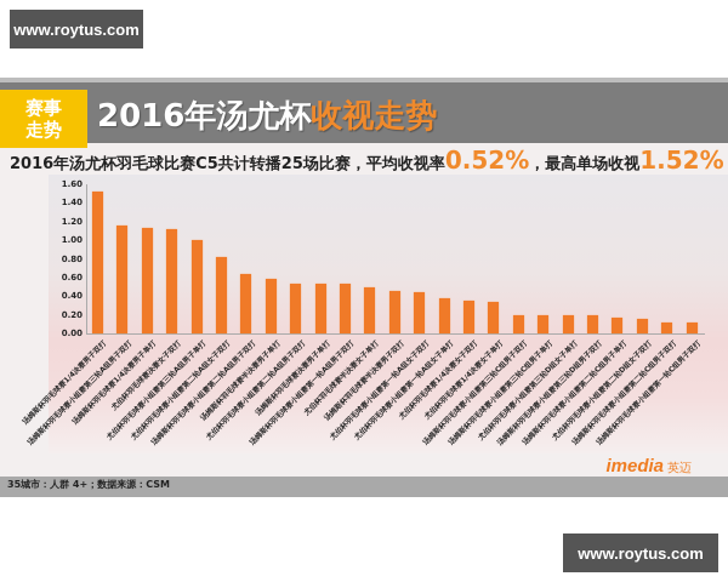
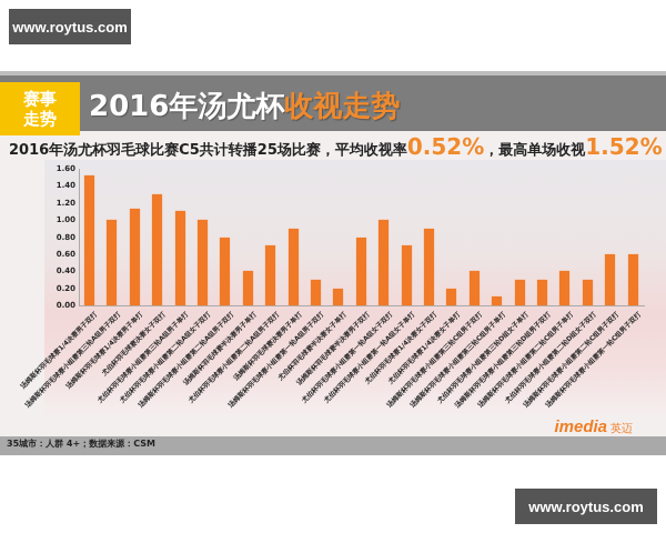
汤姆斯杯羽毛球赛小组赛第三轮A组男子双打: 1.2 -> 1.0
尤伯杯羽毛球赛决赛女子双打: 1.1 -> 1.3
尤伯杯羽毛球赛小组赛第三轮A组男子单打: 1.0 -> 1.1
尤伯杯羽毛球赛小组赛第二轮A组女子双打: 0.8 -> 1.0
汤姆斯杯羽毛球赛小组赛第二轮A组男子双打: 0.6 -> 0.8
汤姆斯杯羽毛球赛半决赛男子单打: 0.6 -> 0.4
尤伯杯羽毛球赛小组赛第二轮A组男子双打: 0.5 -> 0.7
汤姆斯杯羽毛球赛决赛男子单打: 0.5 -> 0.9
汤姆斯杯羽毛球赛小组赛第一轮A组男子双打: 0.5 -> 0.3
尤伯杯羽毛球赛半决赛女子单打: 0.5 -> 0.2
汤姆斯杯羽毛球赛半决赛男子双打: 0.5 -> 0.8
尤伯杯羽毛球赛小组赛第一轮A组女子双打: 0.4 -> 1.0
尤伯杯羽毛球赛小组赛第一轮A组女子单打: 0.4 -> 0.7
尤伯杯羽毛球赛1/4决赛女子双打: 0.3 -> 0.9
尤伯杯羽毛球赛1/4决赛女子单打: 0.3 -> 0.2
汤姆斯杯羽毛球赛小组赛第三轮C组男子双打: 0.2 -> 0.4
汤姆斯杯羽毛球赛小组赛第三轮C组男子单打: 0.2 -> 0.1
尤伯杯羽毛球赛小组赛第三轮D组女子单打: 0.2 -> 0.3
汤姆斯杯羽毛球赛小组赛第三轮D组男子双打: 0.2 -> 0.3
汤姆斯杯羽毛球赛小组赛第二轮C组男子单打: 0.2 -> 0.4
尤伯杯羽毛球赛小组赛第二轮D组女子双打: 0.1 -> 0.3
汤姆斯杯羽毛球赛小组赛第二轮C组男子双打: 0.1 -> 0.6
汤姆斯杯羽毛球赛小组赛第一轮C组男子双打: 0.1 -> 0.6
